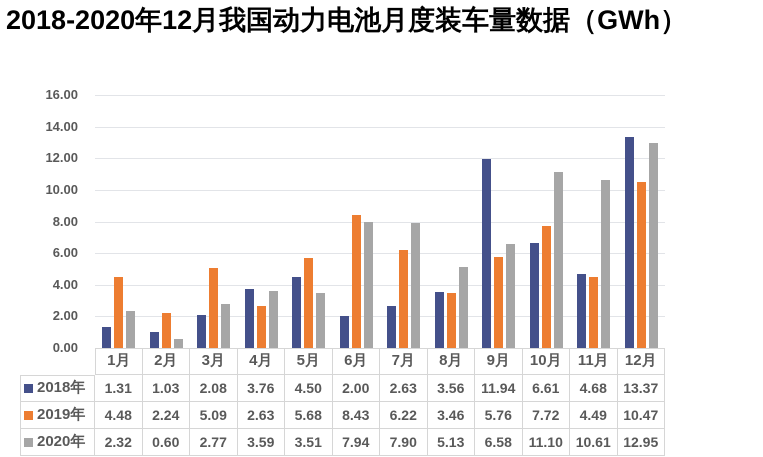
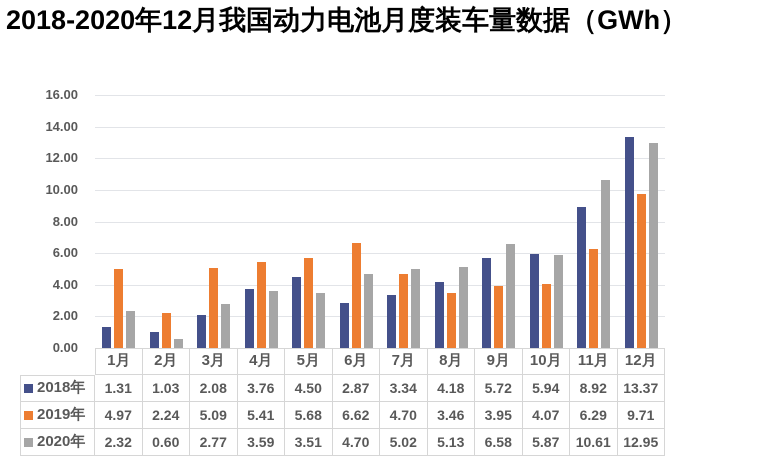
2019年/1月: 4.48 -> 4.97
2019年/4月: 2.63 -> 5.41
2018年/6月: 2.00 -> 2.87
2019年/6月: 8.43 -> 6.62
2020年/6月: 7.94 -> 4.70
2018年/7月: 2.63 -> 3.34
2019年/7月: 6.22 -> 4.70
2020年/7月: 7.90 -> 5.02
2018年/8月: 3.56 -> 4.18
2018年/9月: 11.94 -> 5.72
2019年/9月: 5.76 -> 3.95
2018年/10月: 6.61 -> 5.94
2019年/10月: 7.72 -> 4.07
2020年/10月: 11.10 -> 5.87
2018年/11月: 4.68 -> 8.92
2019年/11月: 4.49 -> 6.29
2019年/12月: 10.47 -> 9.71
